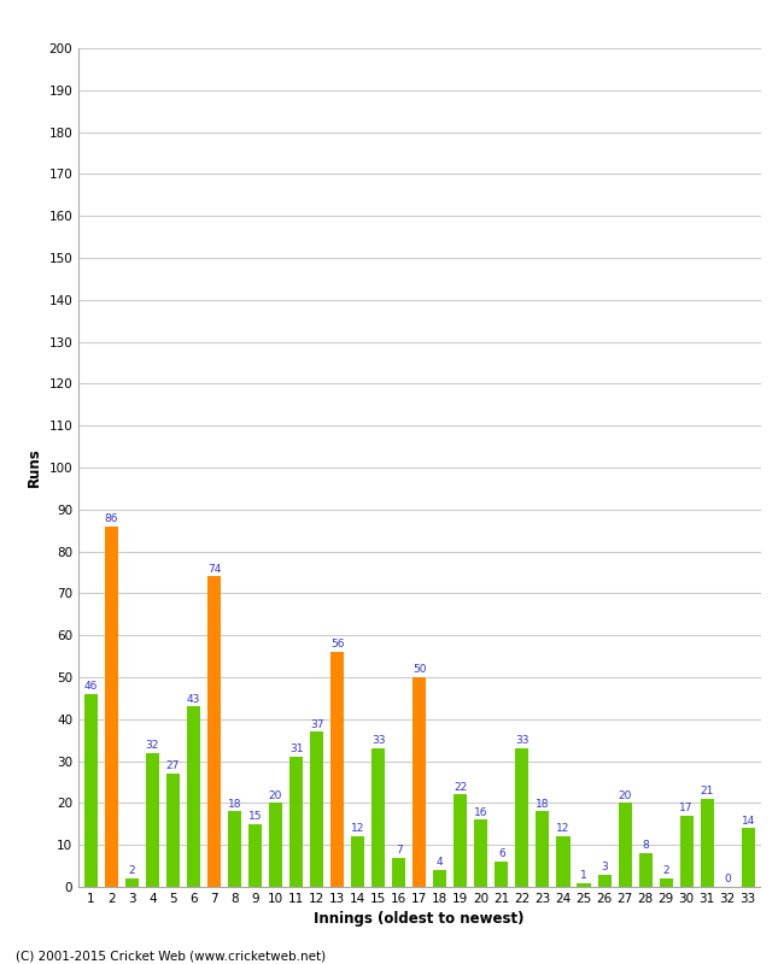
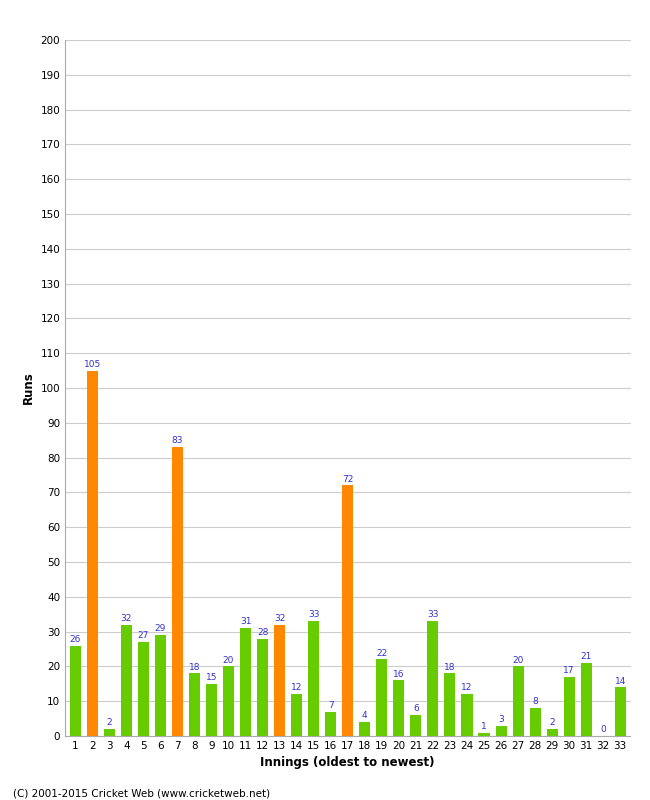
1: 46 -> 26
2: 86 -> 105
6: 43 -> 29
7: 74 -> 83
12: 37 -> 28
13: 56 -> 32
17: 50 -> 72
